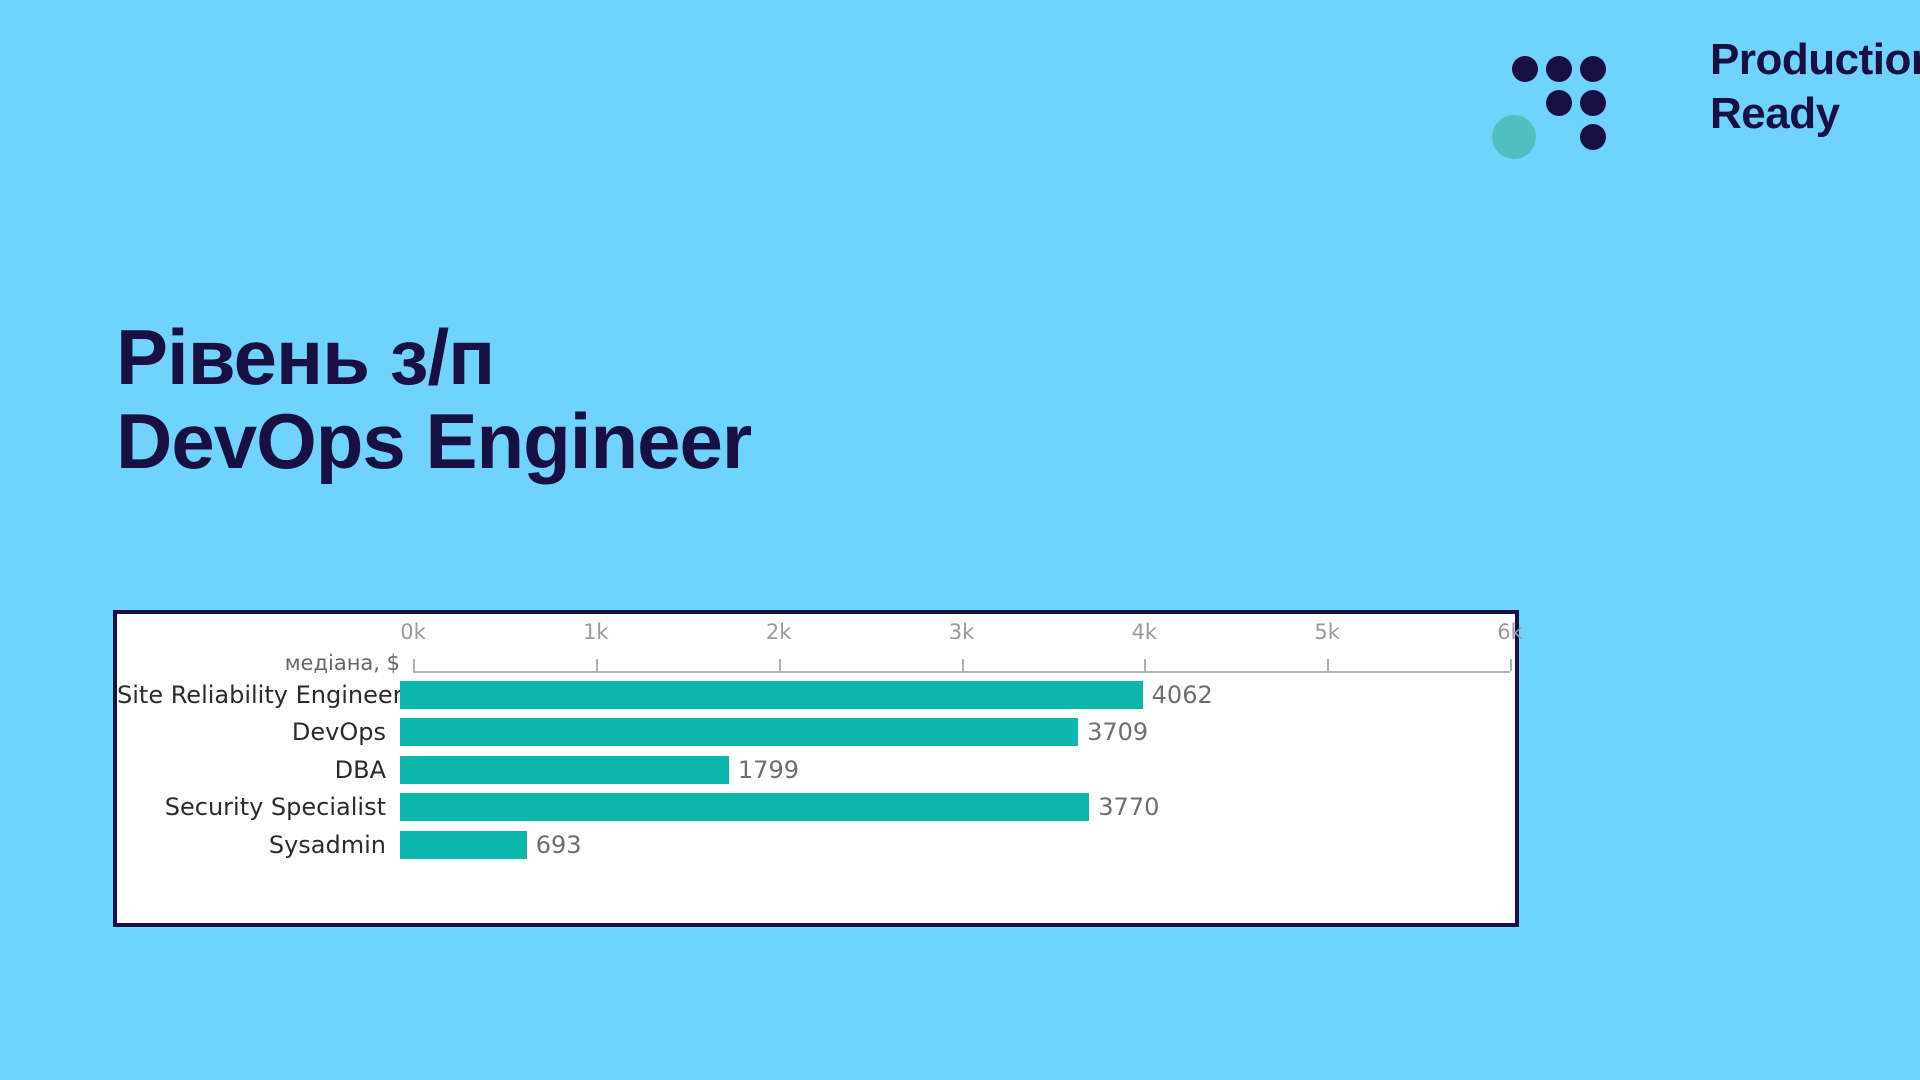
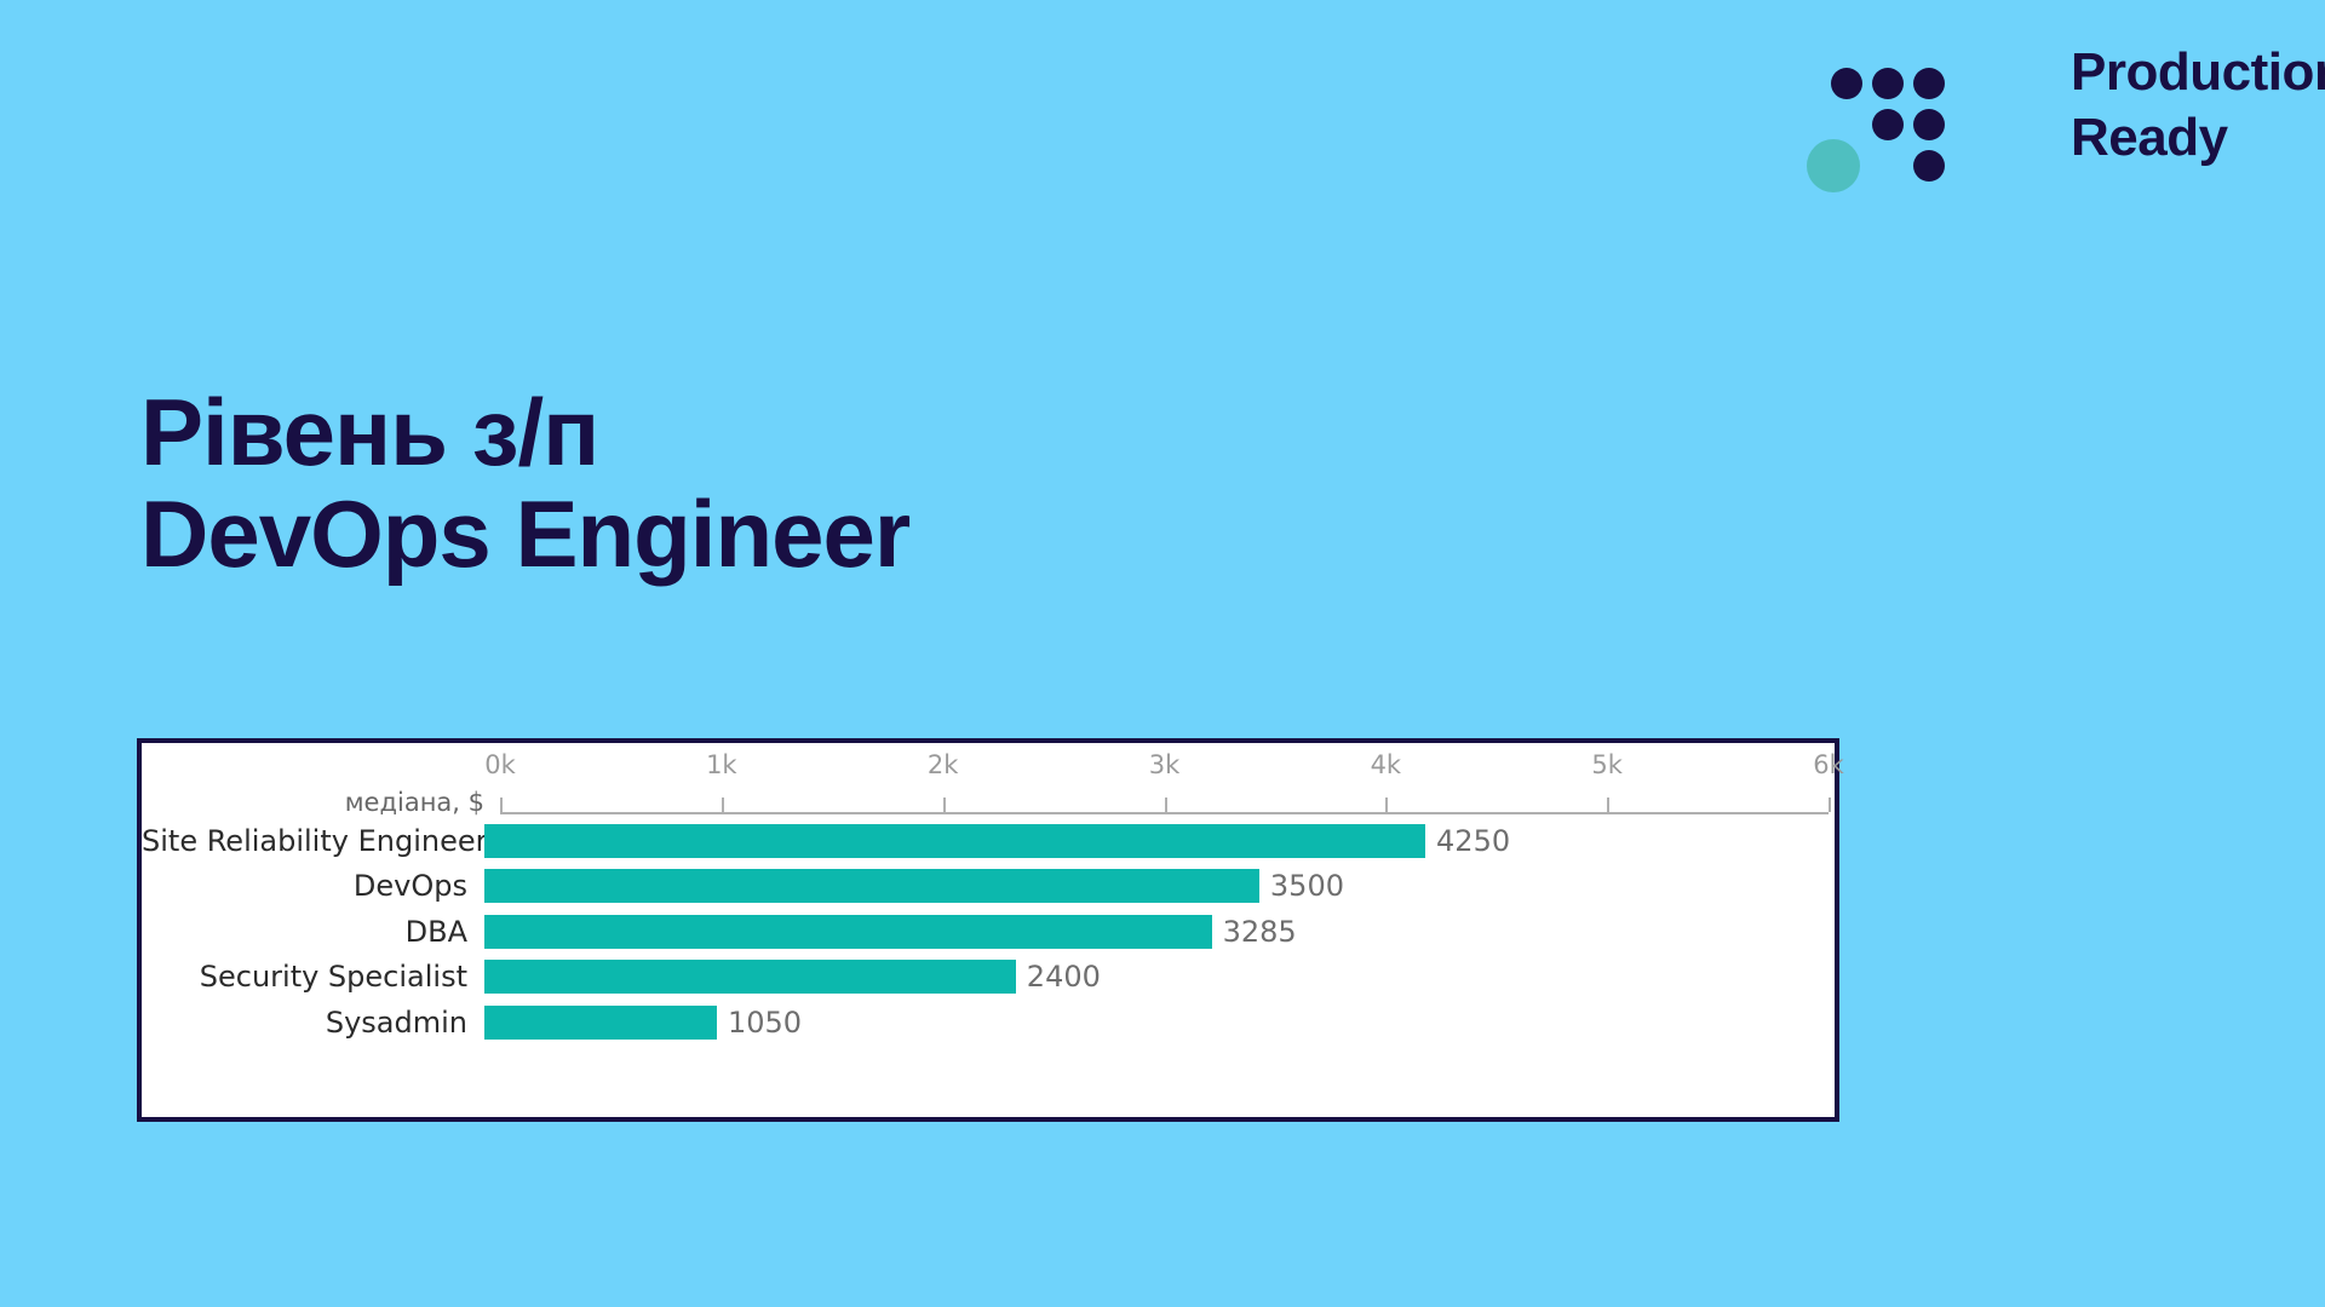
Site Reliability Engineer: 4062 -> 4250
DevOps: 3709 -> 3500
DBA: 1799 -> 3285
Security Specialist: 3770 -> 2400
Sysadmin: 693 -> 1050
